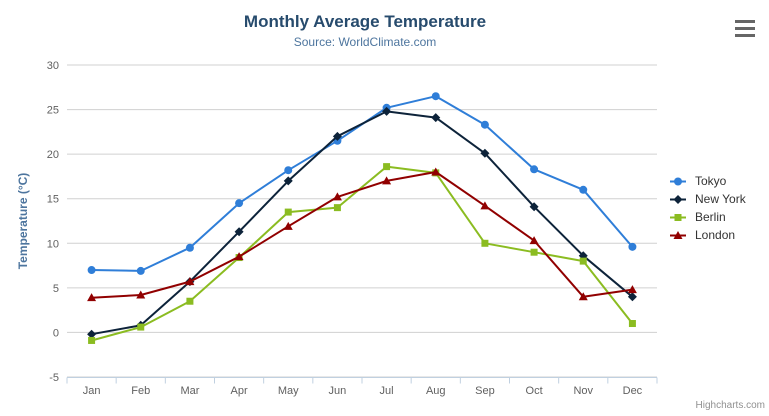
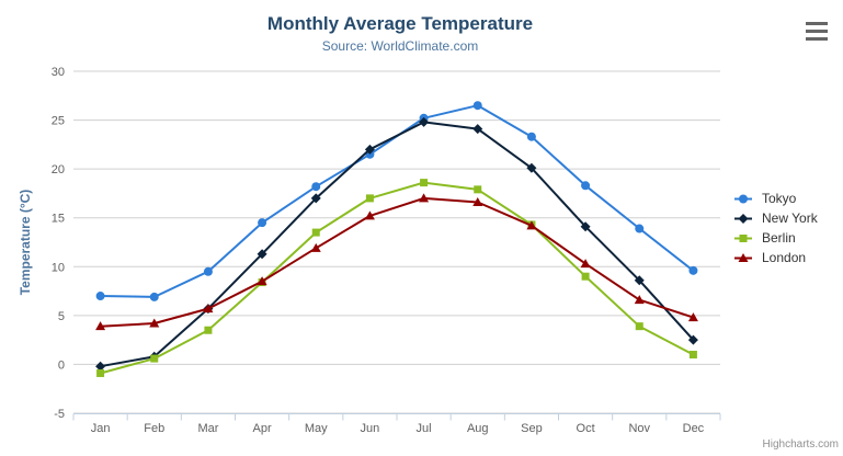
Berlin/Jun: 14 -> 17
London/Aug: 18 -> 17
Berlin/Sep: 10 -> 14
Tokyo/Nov: 16 -> 14
Berlin/Nov: 8 -> 4
London/Nov: 4 -> 7
New York/Dec: 4 -> 2
